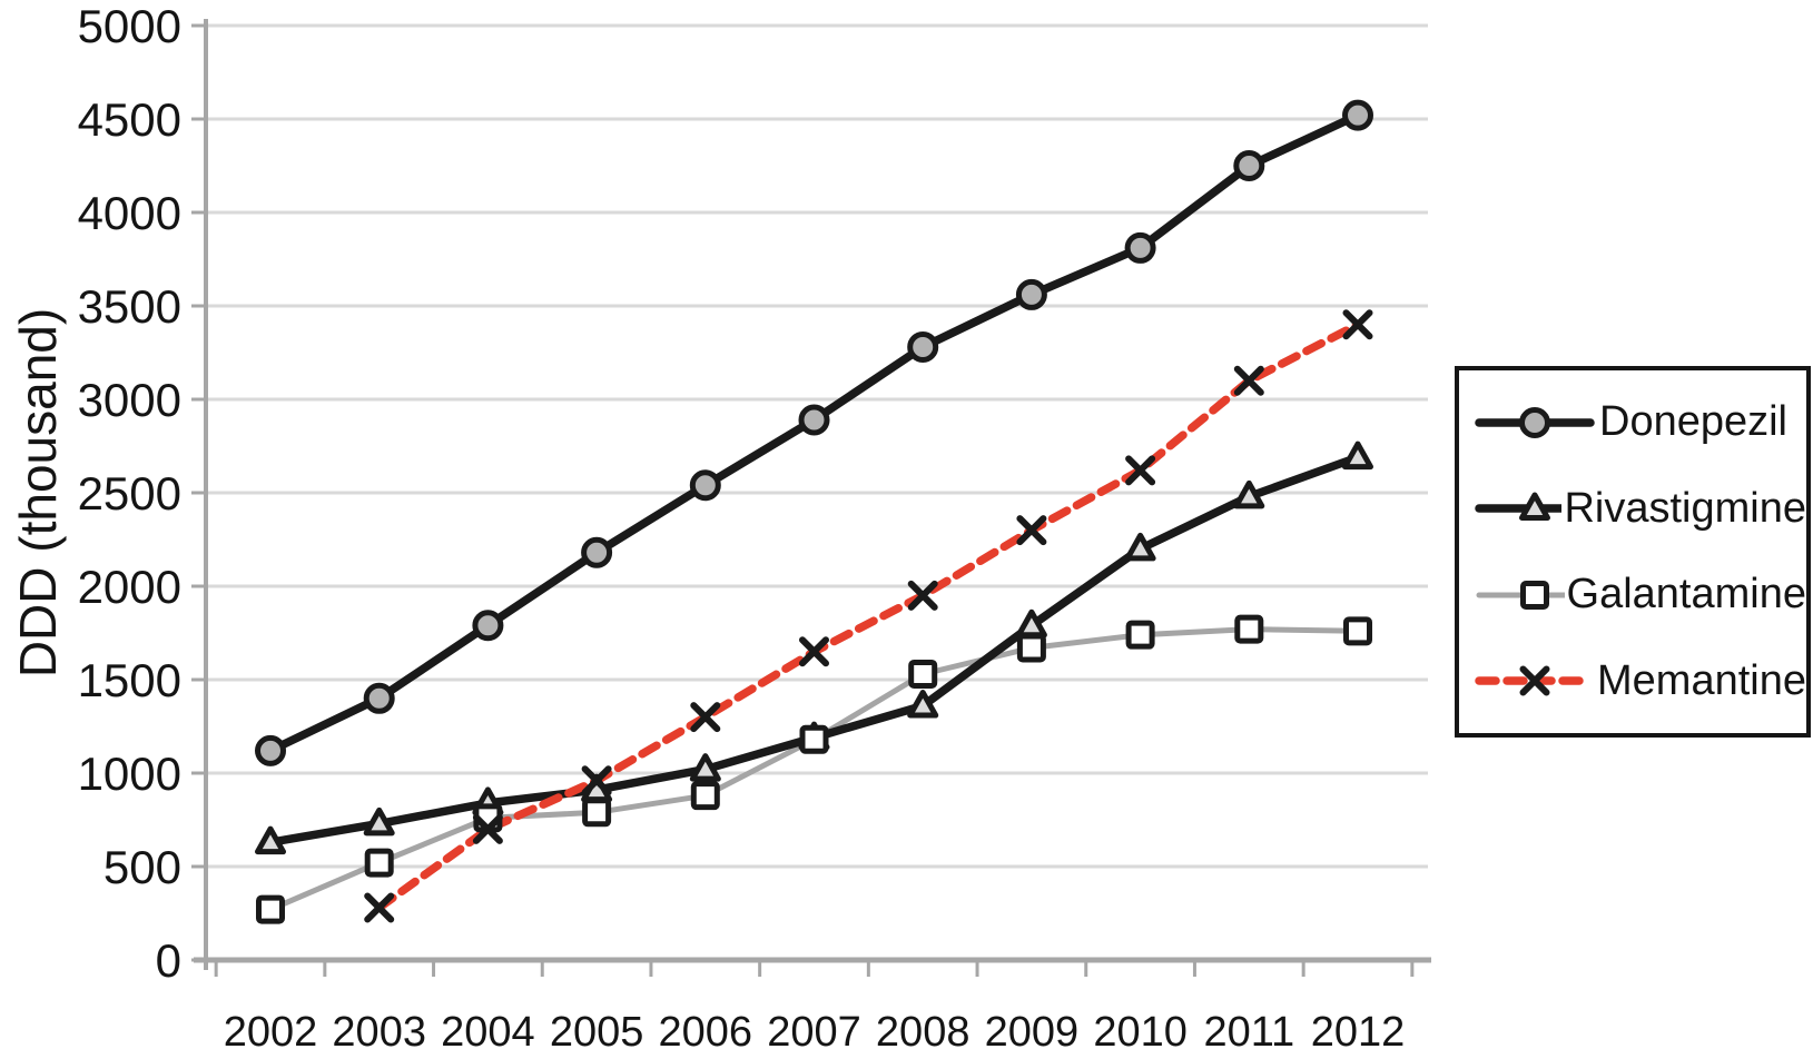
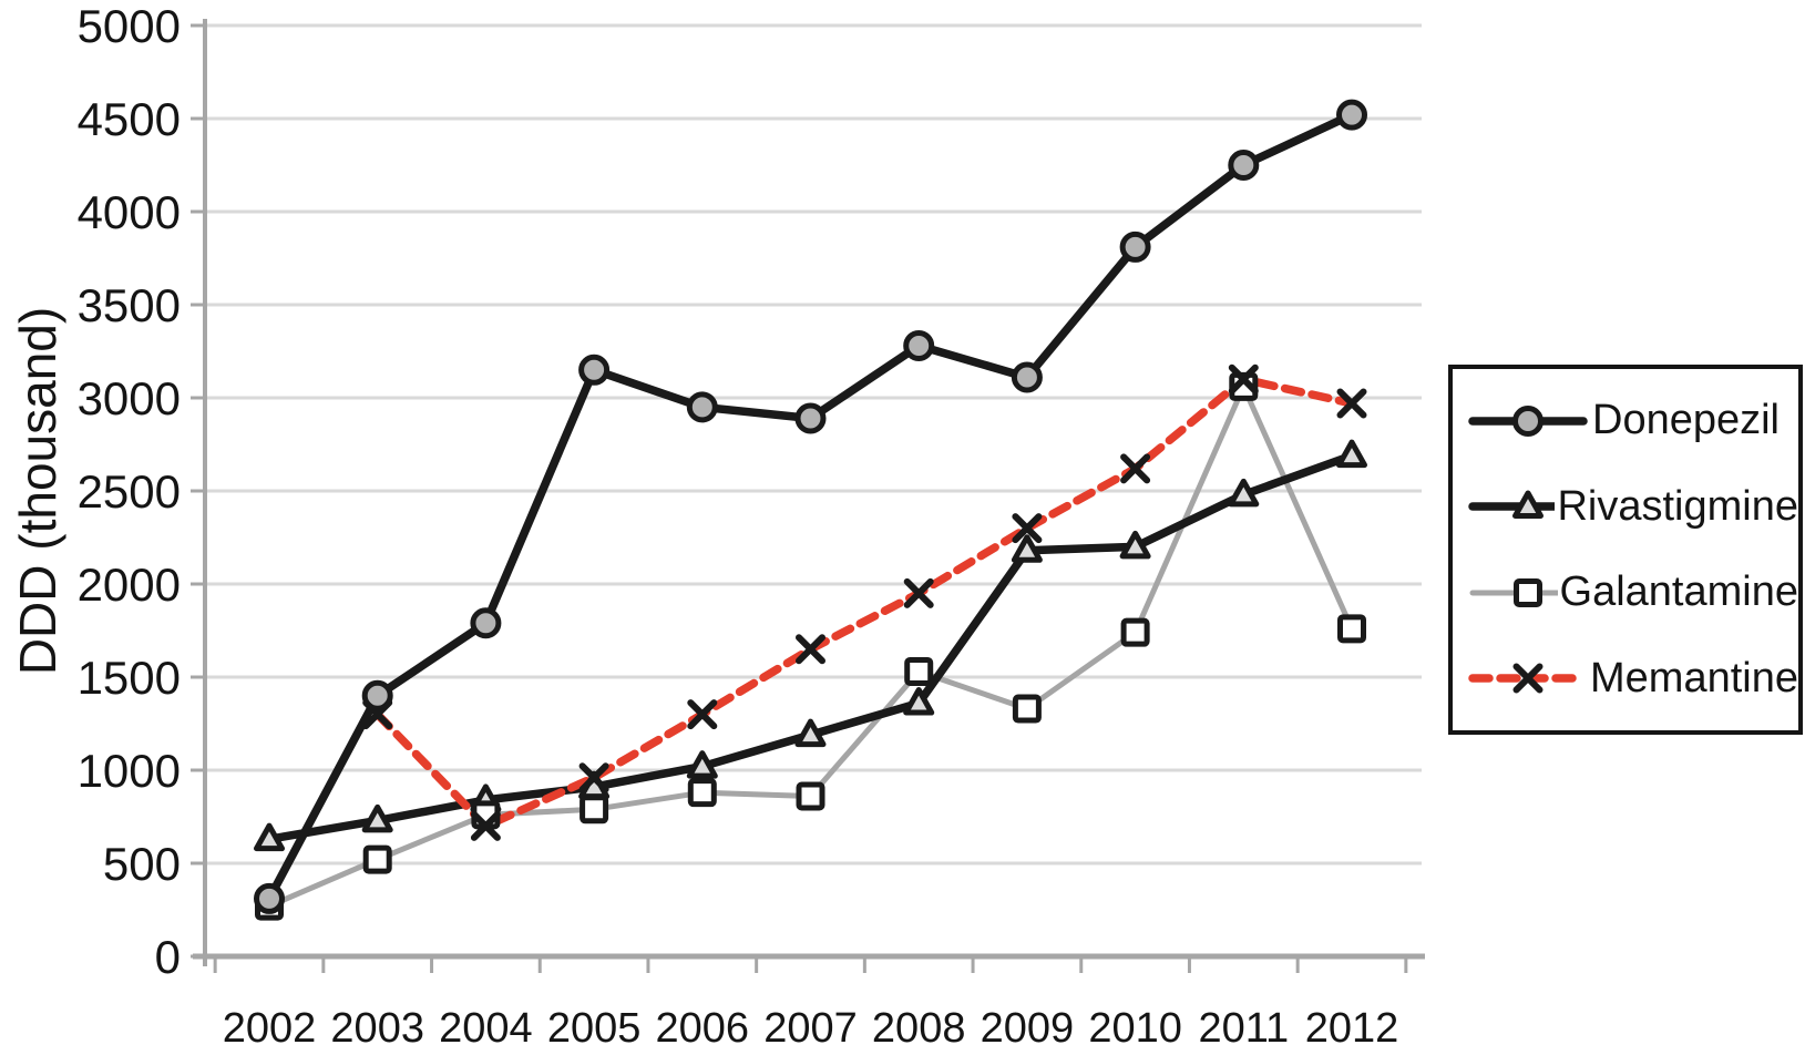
Donepezil/2002: 1120 -> 310
Memantine/2003: 280 -> 1300
Donepezil/2005: 2180 -> 3150
Donepezil/2006: 2540 -> 2950
Galantamine/2007: 1180 -> 860
Donepezil/2009: 3560 -> 3110
Rivastigmine/2009: 1790 -> 2180
Galantamine/2009: 1670 -> 1330
Galantamine/2011: 1770 -> 3060
Memantine/2012: 3400 -> 2970
